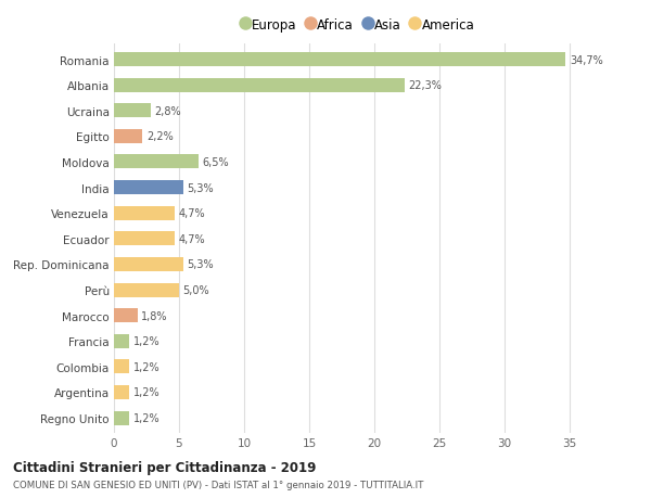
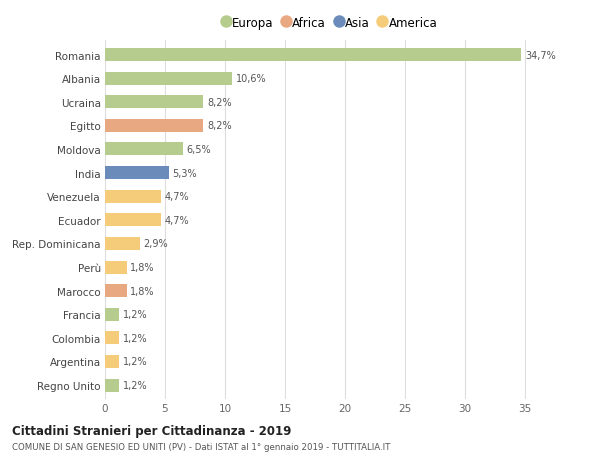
Albania: 22,3% -> 10,6%
Ucraina: 2,8% -> 8,2%
Egitto: 2,2% -> 8,2%
Rep. Dominicana: 5,3% -> 2,9%
Perù: 5,0% -> 1,8%
